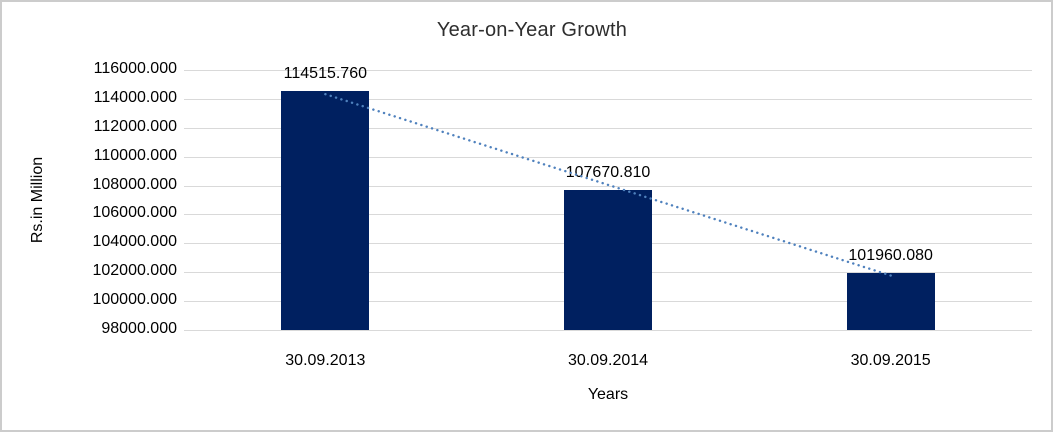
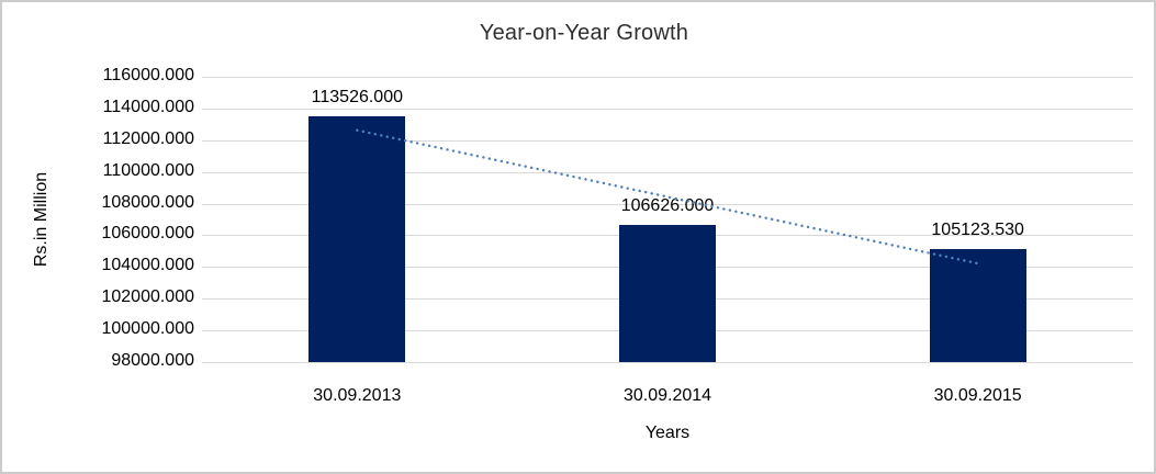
30.09.2013: 114515.760 -> 113526.000
30.09.2014: 107670.810 -> 106626.000
30.09.2015: 101960.080 -> 105123.530
